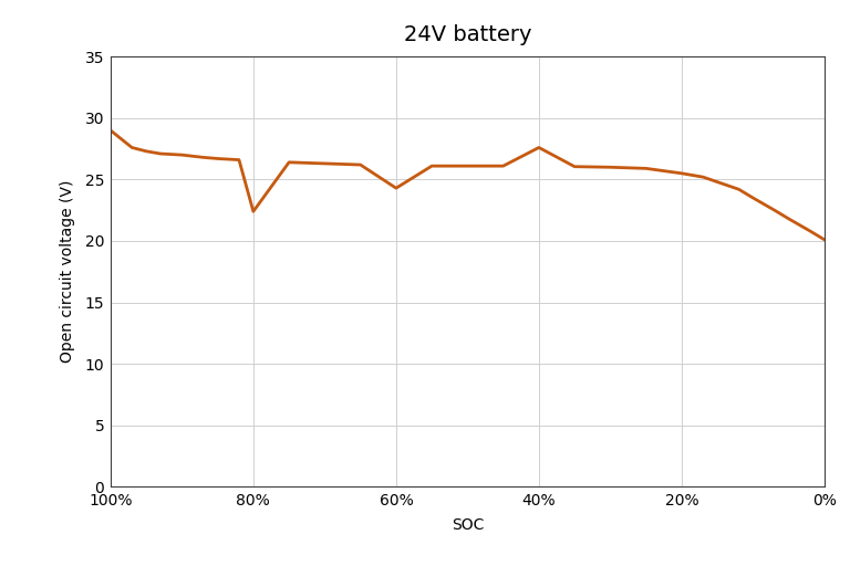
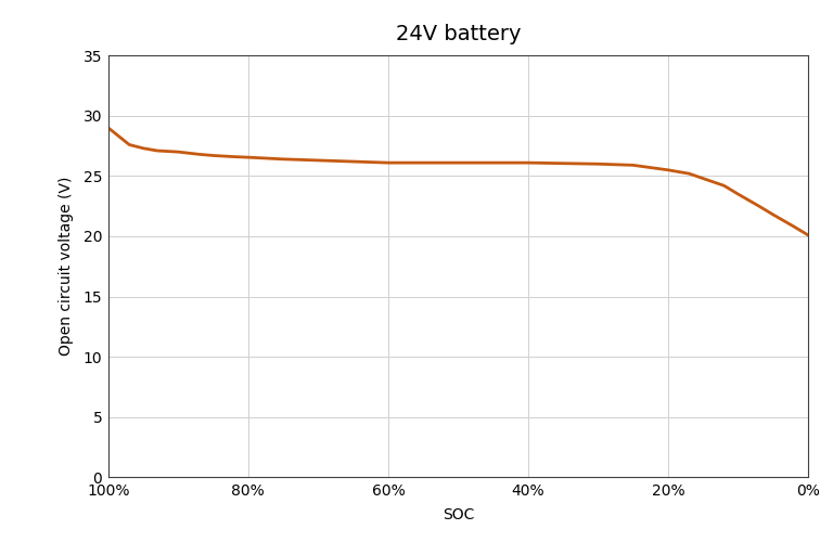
80%: 22.4 -> 26.6
60%: 24.3 -> 26.1
40%: 27.6 -> 26.1
